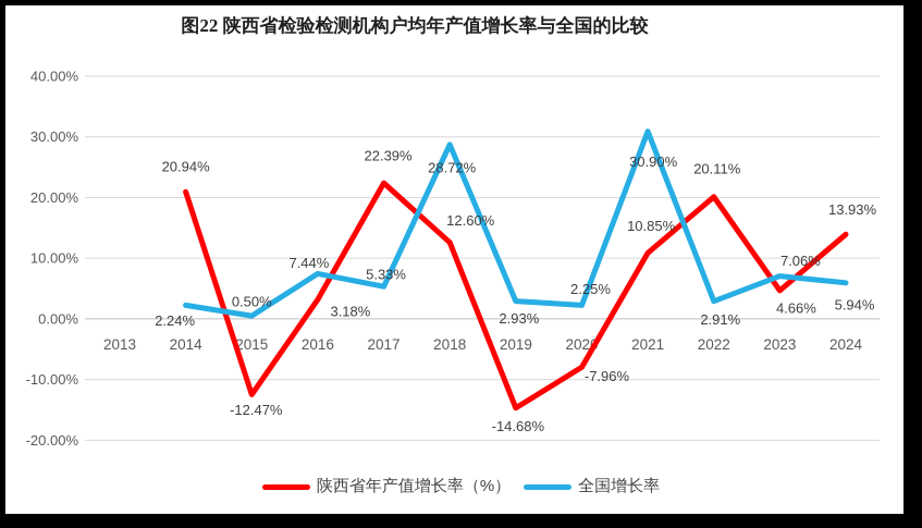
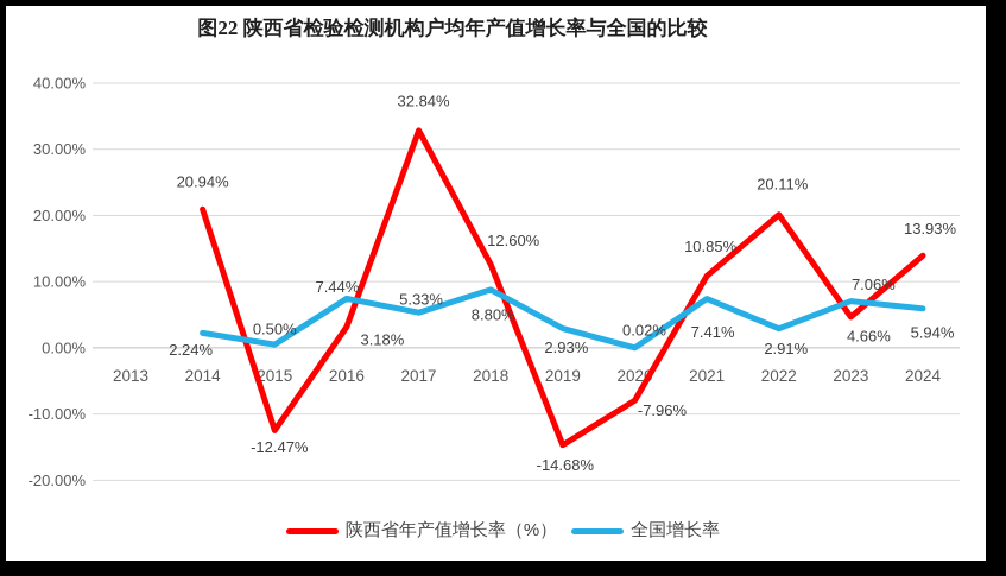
陕西省年产值增长率（%）/2017: 22.39% -> 32.84%
全国增长率/2018: 28.72% -> 8.80%
全国增长率/2020: 2.25% -> 0.02%
全国增长率/2021: 30.90% -> 7.41%
